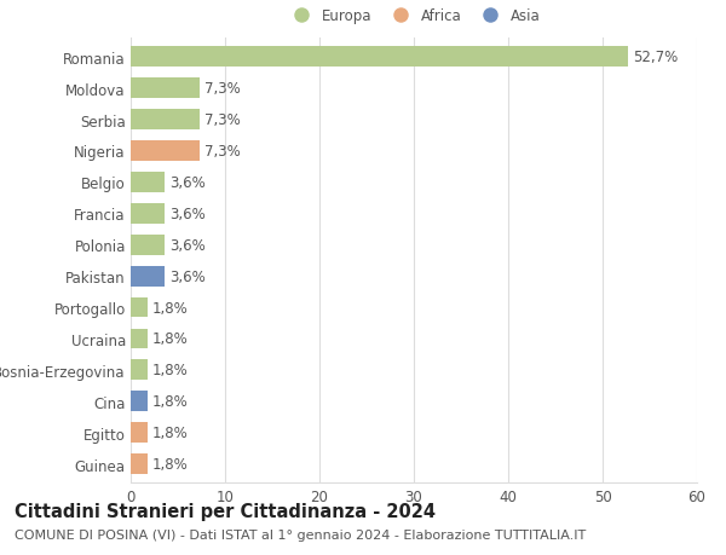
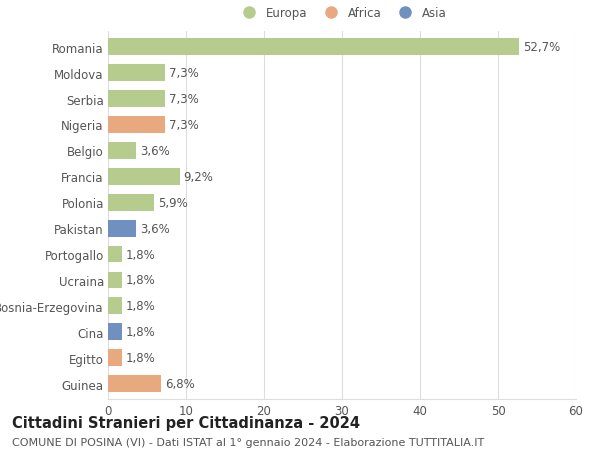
Francia: 3,6% -> 9,2%
Polonia: 3,6% -> 5,9%
Guinea: 1,8% -> 6,8%
